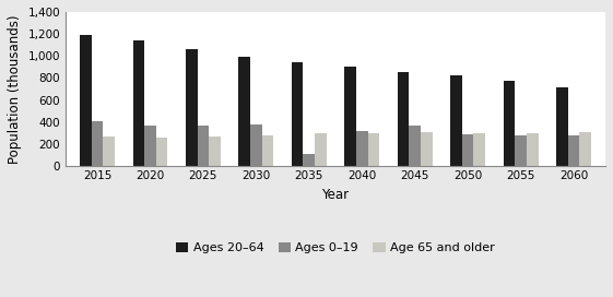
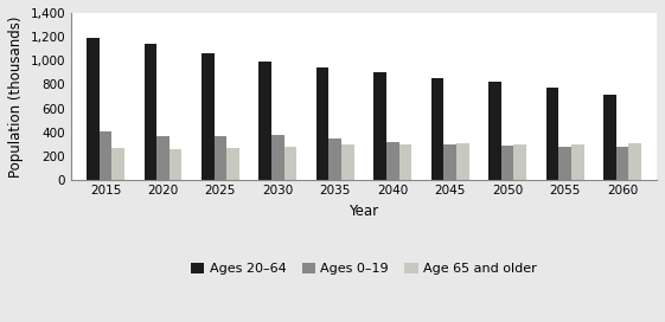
Ages 0–19/2035: 110 -> 340
Ages 0–19/2045: 370 -> 300
